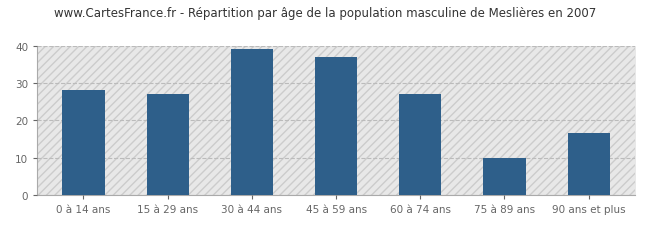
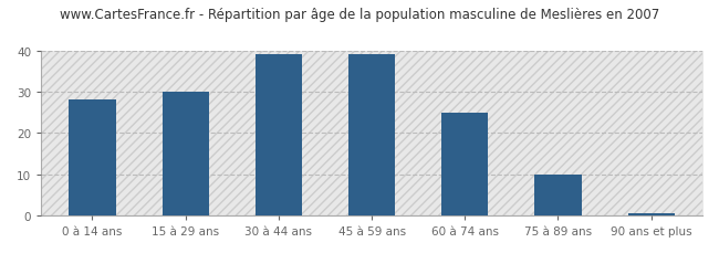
15 à 29 ans: 27.0 -> 30.0
45 à 59 ans: 37.0 -> 39.0
60 à 74 ans: 27.0 -> 25.0
90 ans et plus: 16.5 -> 0.5
